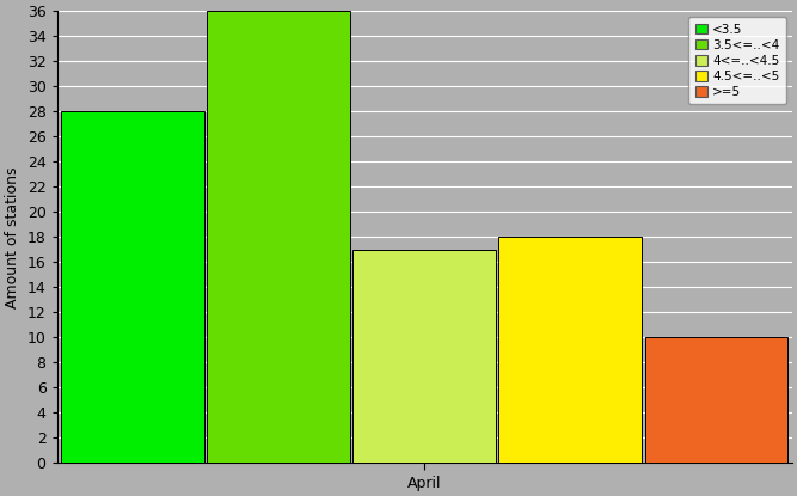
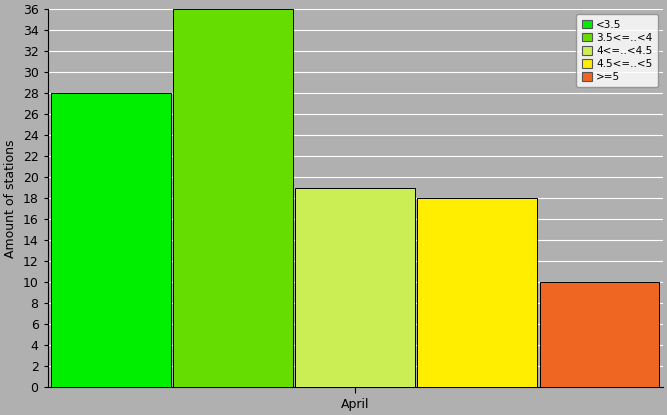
April: 17 -> 19
